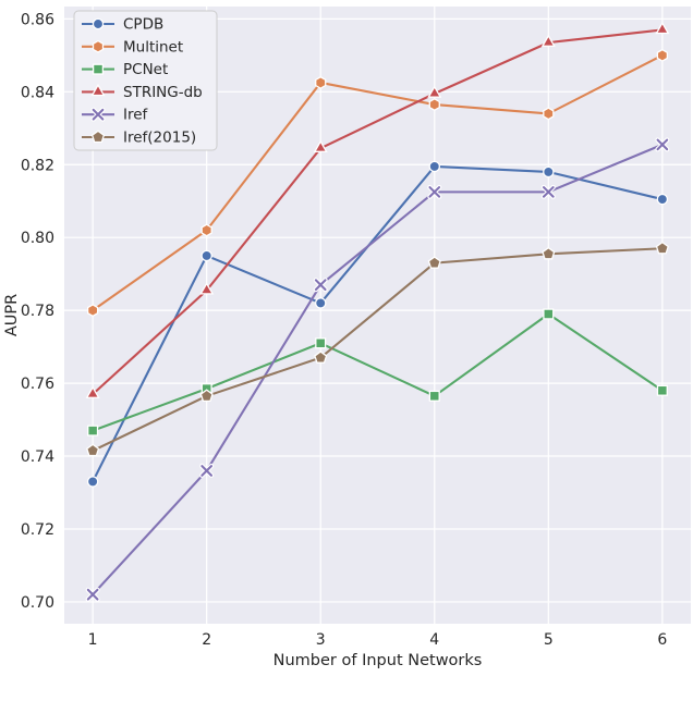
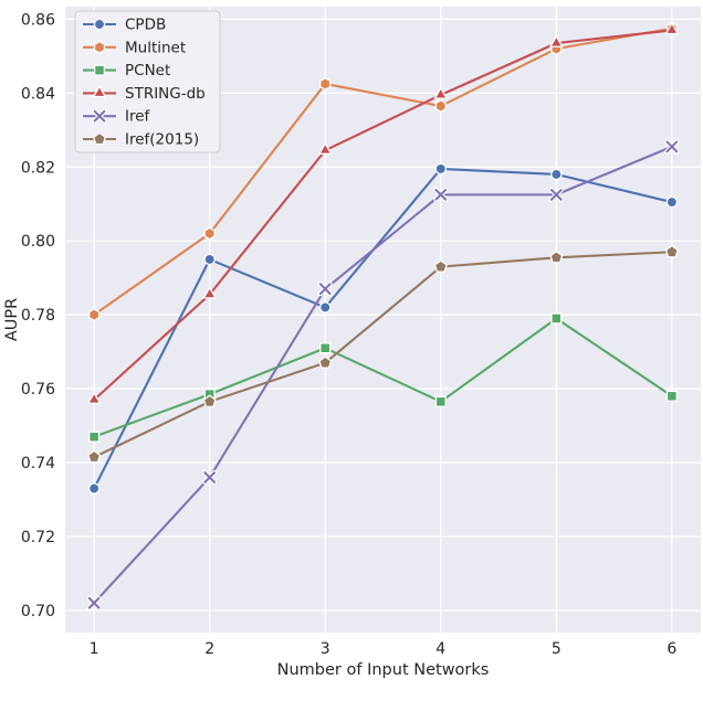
Multinet/5: 0.834 -> 0.852
Multinet/6: 0.850 -> 0.858
